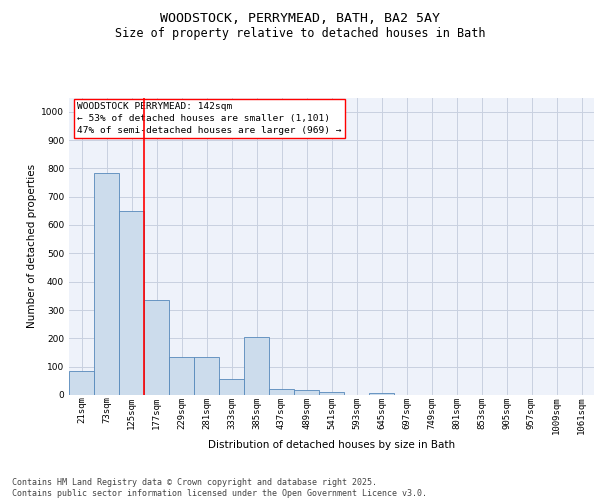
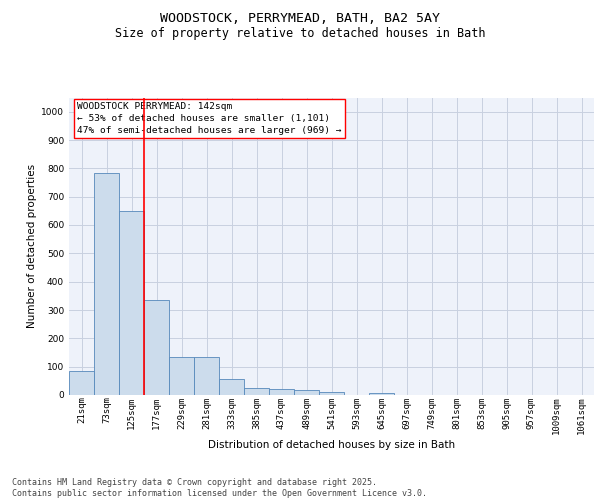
385sqm: 205 -> 25
